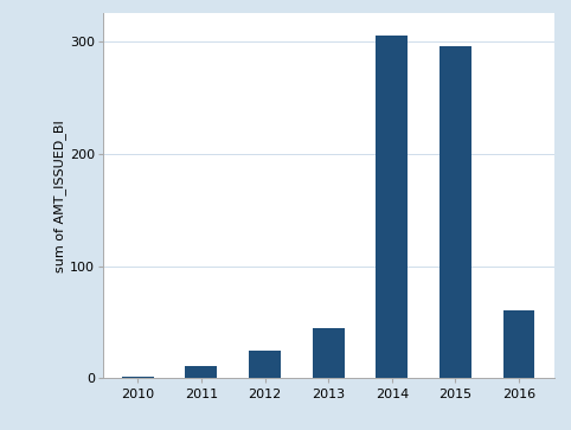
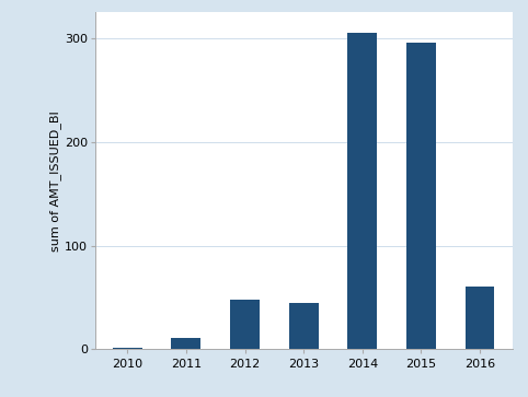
2012: 25 -> 48
